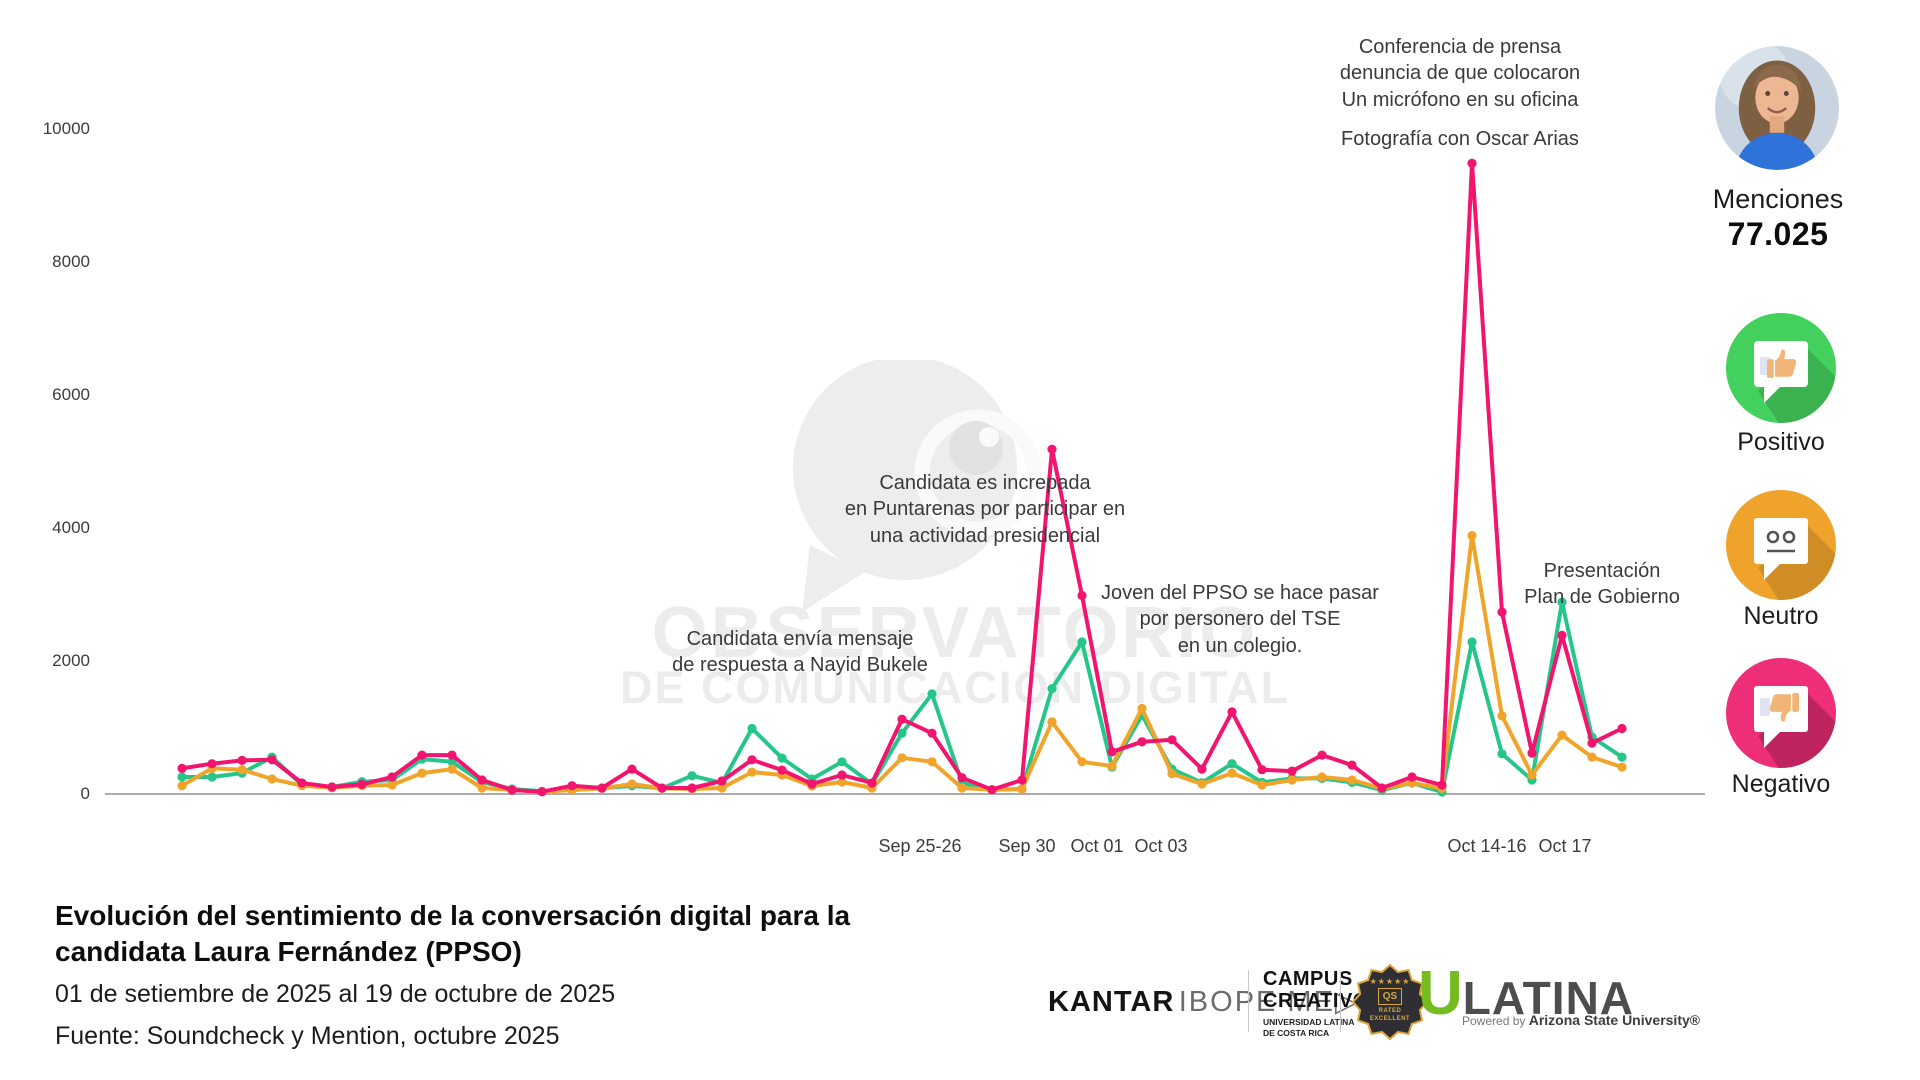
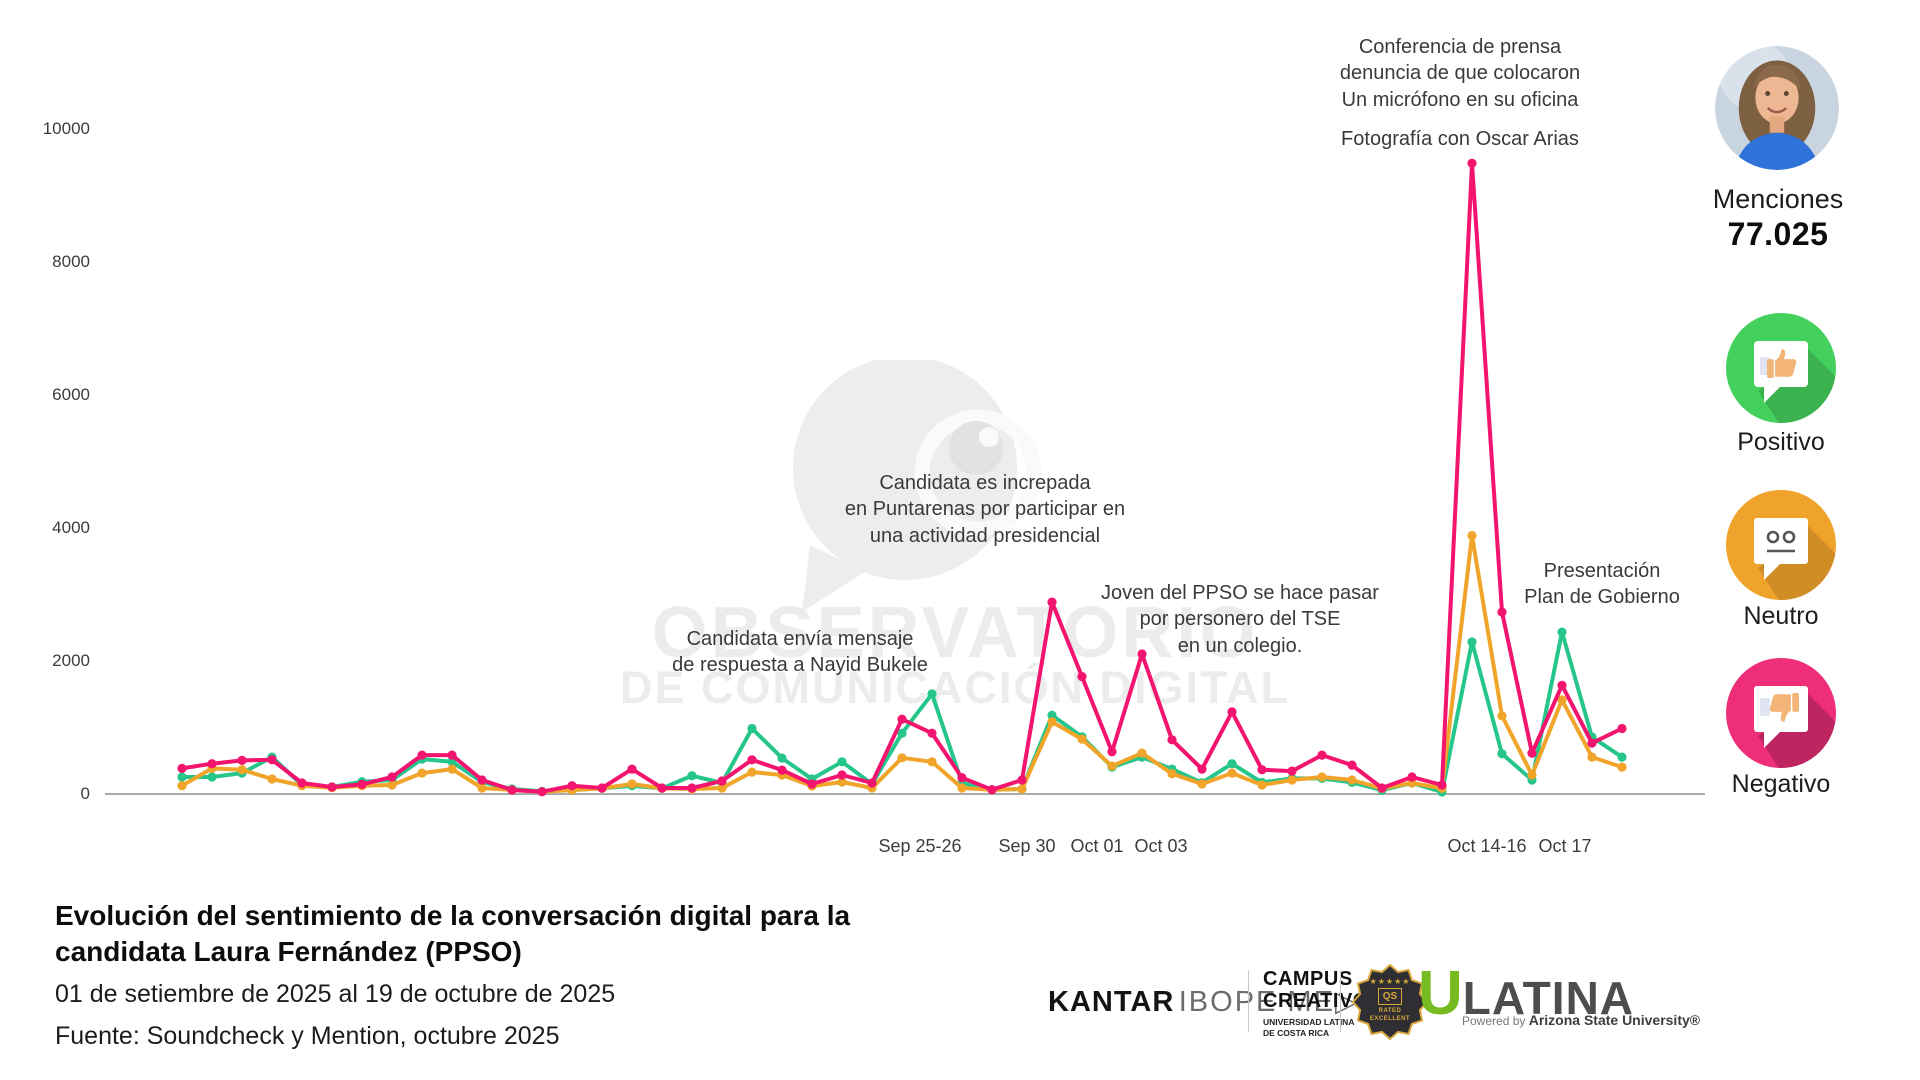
Positivo/Sep 30: 1600 -> 1200
Negativo/Sep 30: 5200 -> 2900
Positivo/Oct 01: 2300 -> 900
Neutro/Oct 01: 500 -> 800
Negativo/Oct 01: 3000 -> 1800
Positivo/Oct 03: 1200 -> 600
Neutro/Oct 03: 1300 -> 600
Negativo/Oct 03: 800 -> 2100
Positivo/Oct 17: 2900 -> 2400
Neutro/Oct 17: 900 -> 1400
Negativo/Oct 17: 2400 -> 1600
